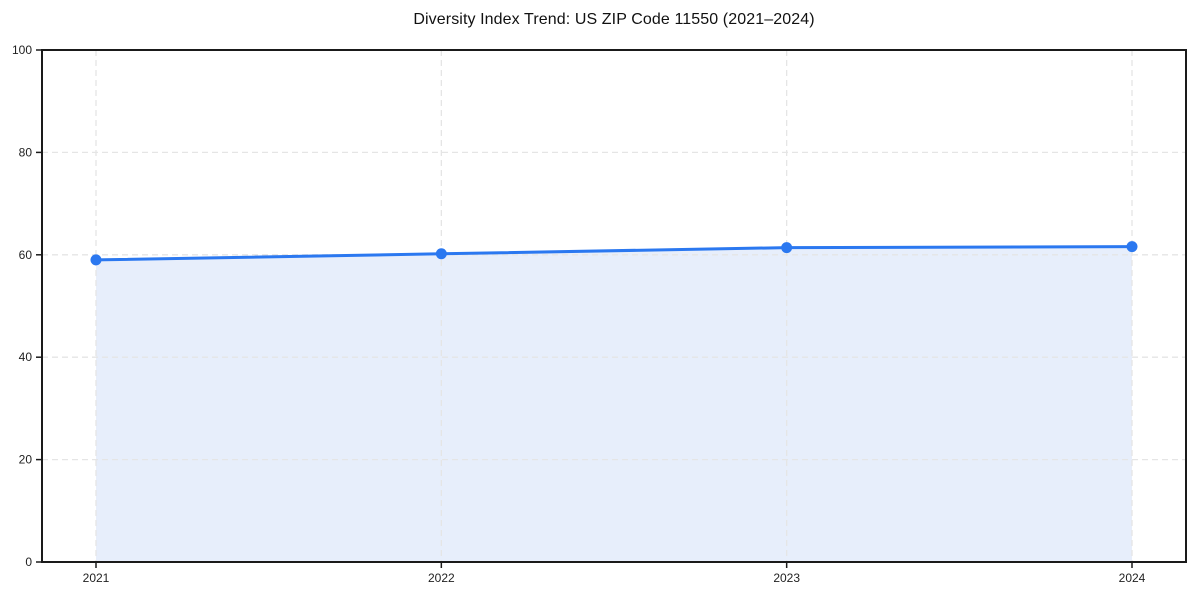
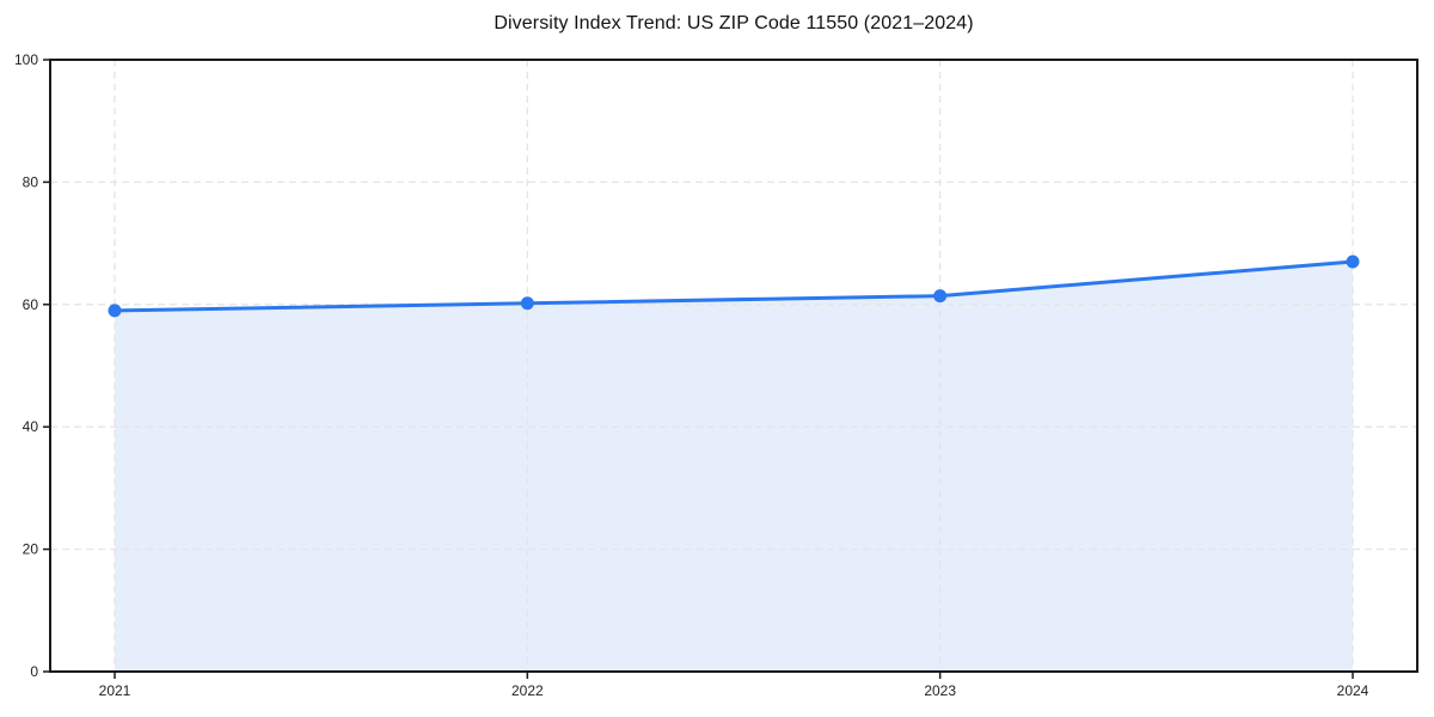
2024: 62 -> 67
